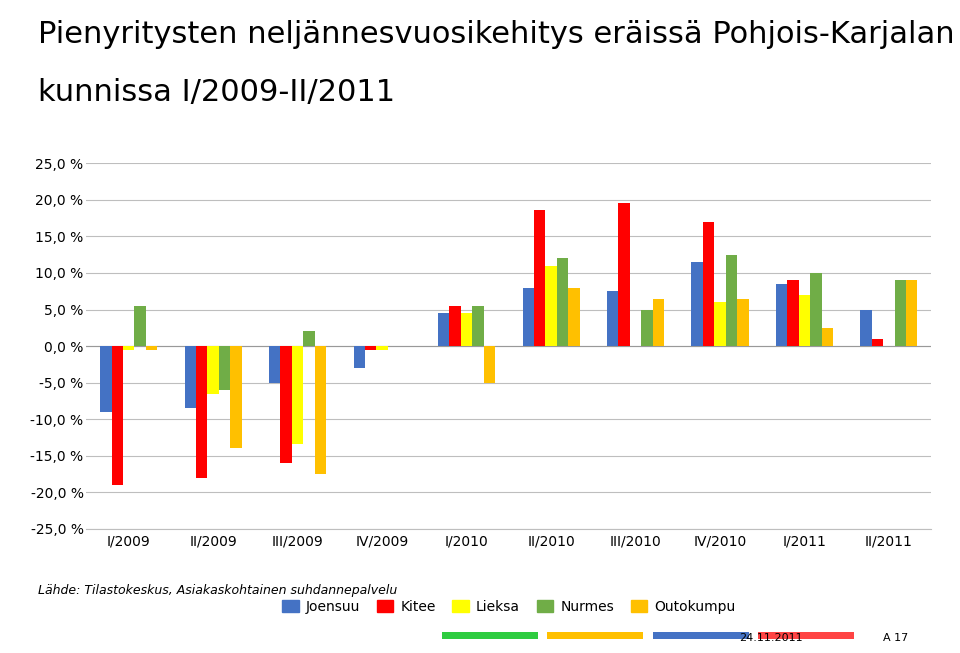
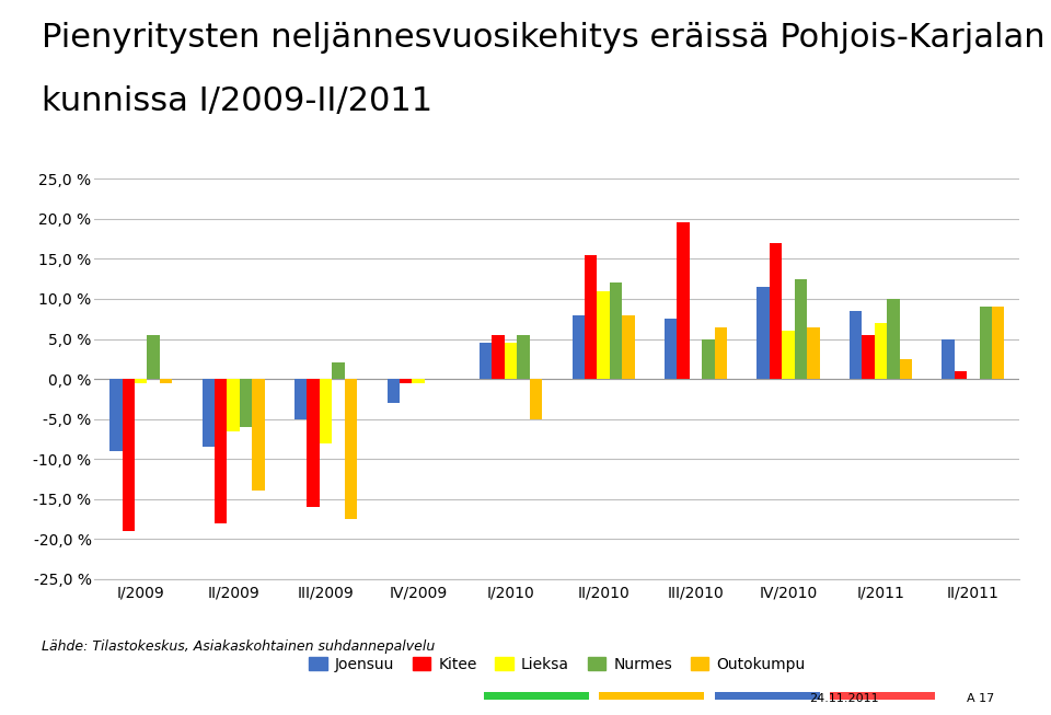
Lieksa/III/2009: -13,4 % -> -8,0 %
Kitee/II/2010: 18,6 % -> 15,5 %
Kitee/I/2011: 9,0 % -> 5,5 %
